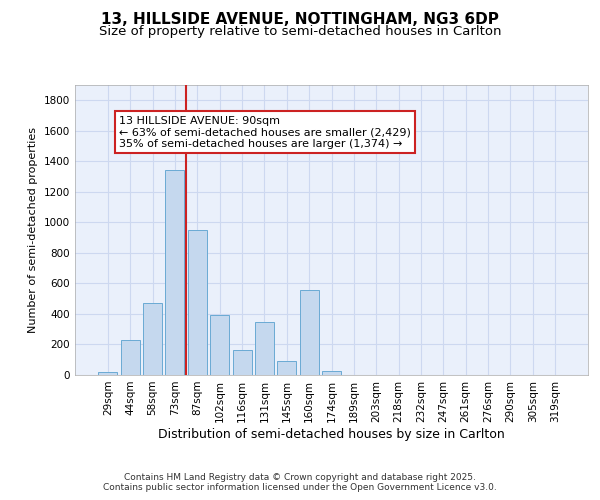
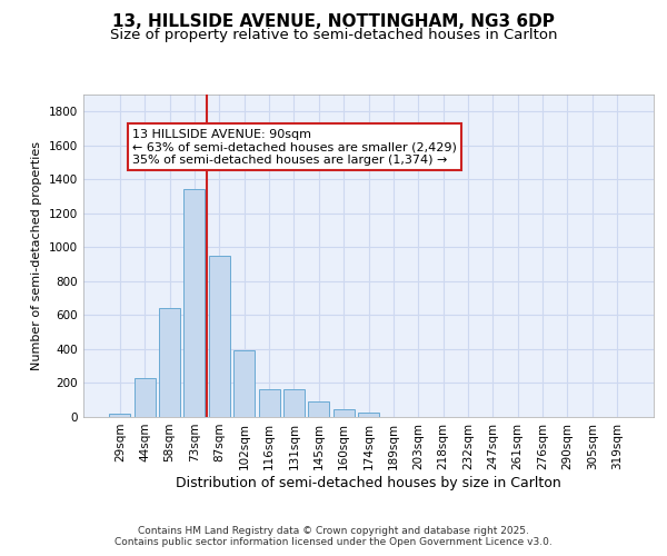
58sqm: 470 -> 640
131sqm: 350 -> 160
160sqm: 560 -> 40
